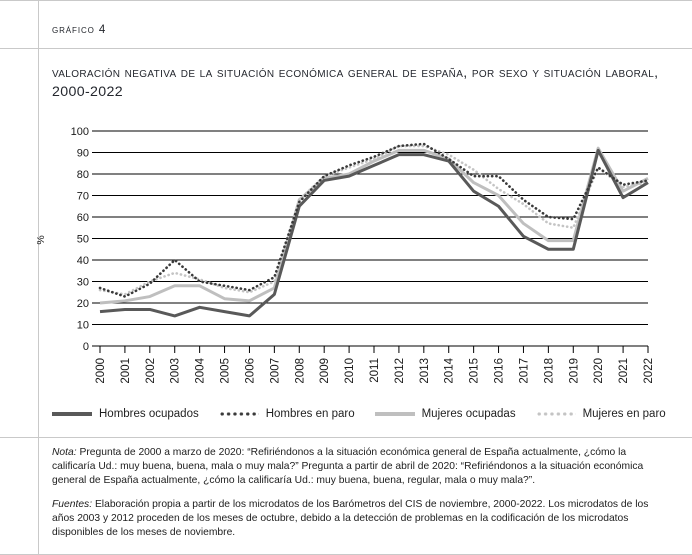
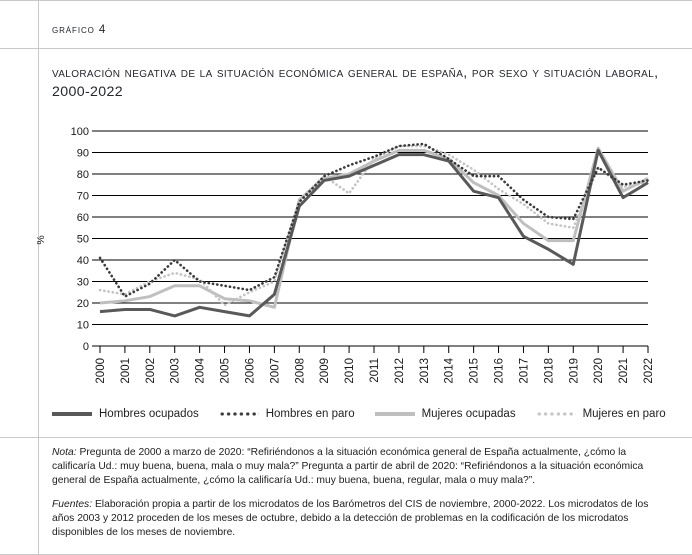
Hombres en paro/2000: 27 -> 41
Mujeres en paro/2005: 27 -> 19
Mujeres ocupadas/2007: 27 -> 18
Mujeres en paro/2010: 83 -> 71
Hombres ocupados/2016: 65 -> 69
Hombres ocupados/2019: 45 -> 38
